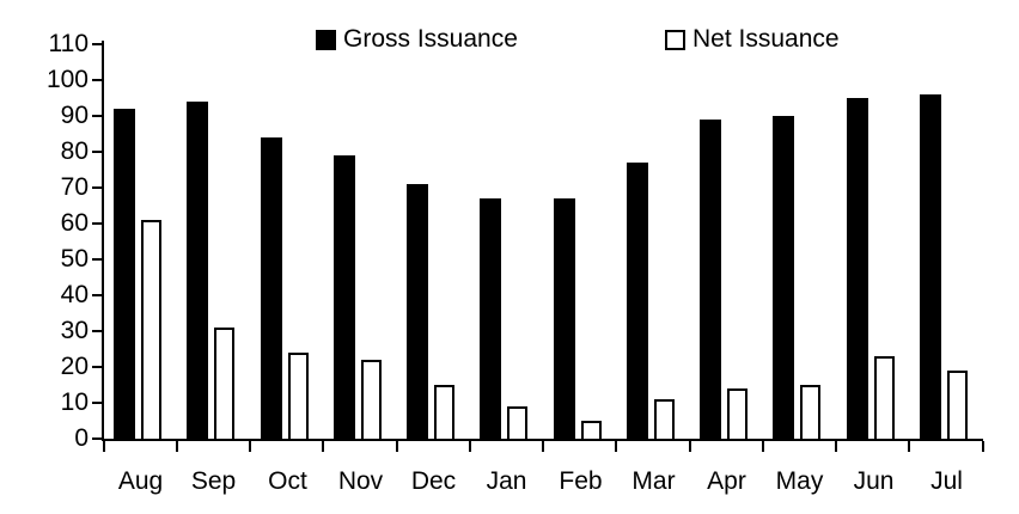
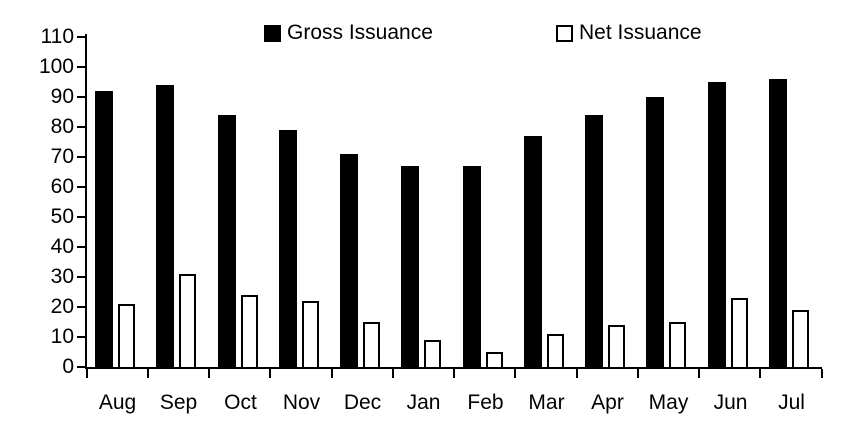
Net Issuance/Aug: 61 -> 21
Gross Issuance/Apr: 89 -> 84
